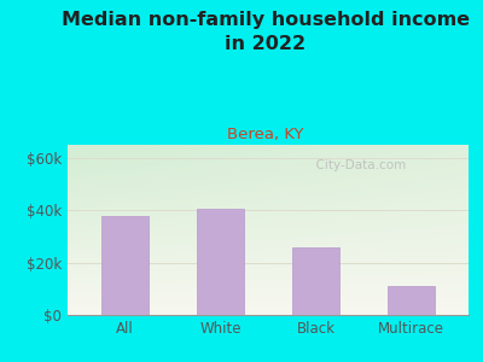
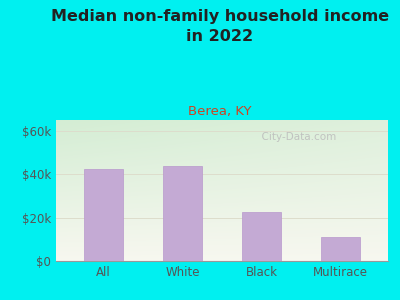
All: $38.0k -> $42.5k
White: $40.5k -> $44.0k
Black: $26.0k -> $22.5k
